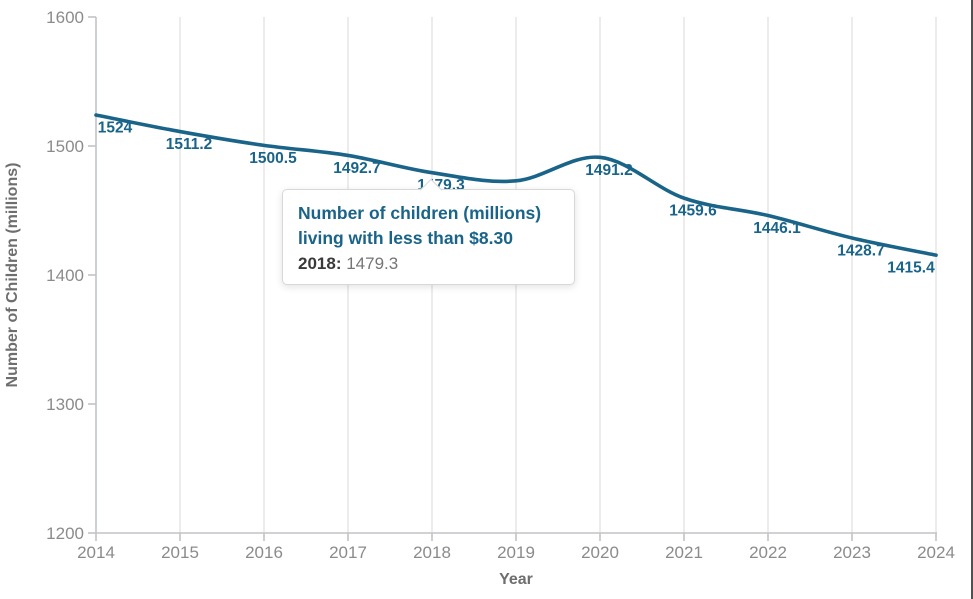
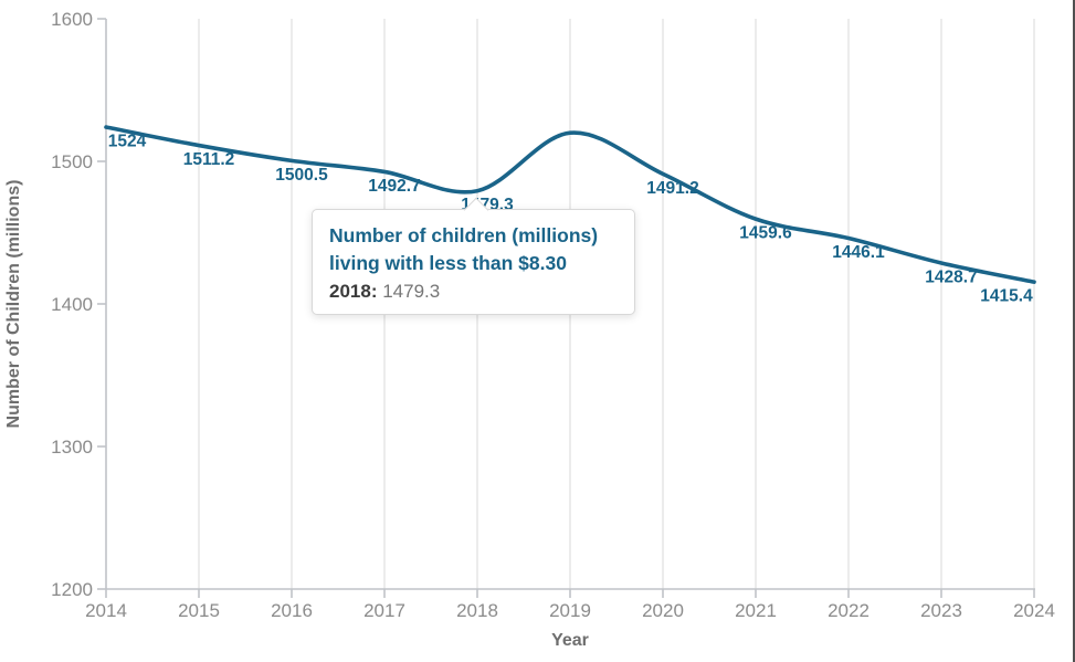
2019: 1473 -> 1520
